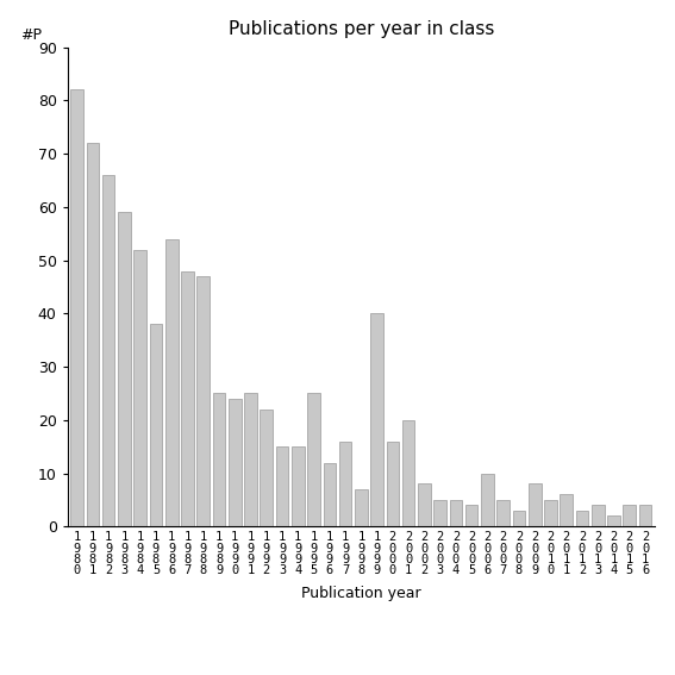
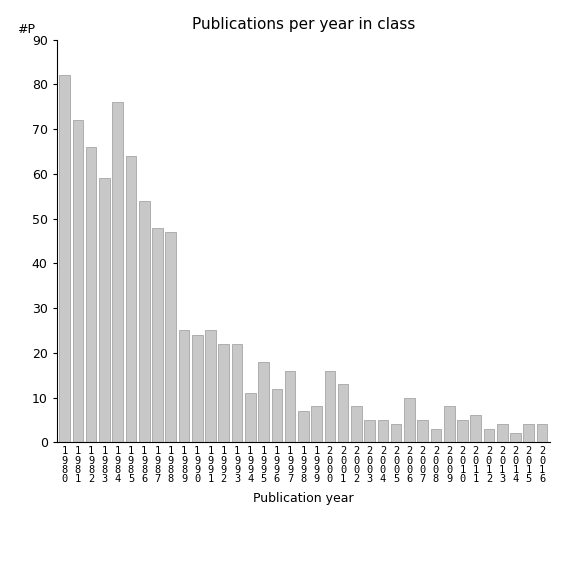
1 9 8 4: 52 -> 76
1 9 8 5: 38 -> 64
1 9 9 3: 15 -> 22
1 9 9 4: 15 -> 11
1 9 9 5: 25 -> 18
1 9 9 9: 40 -> 8
2 0 0 1: 20 -> 13
